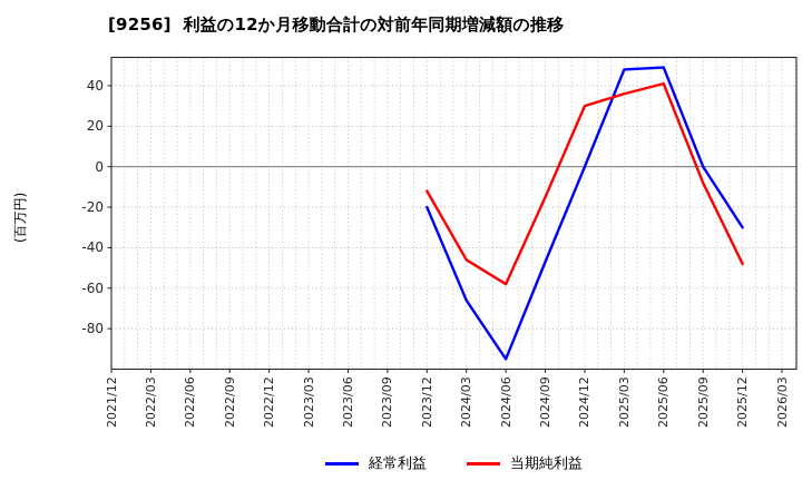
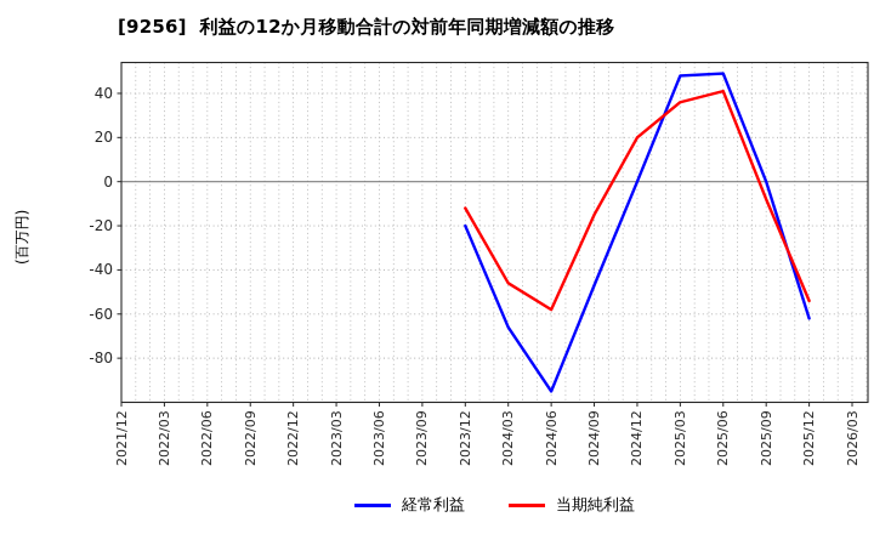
当期純利益/2024/12: 30 -> 20
経常利益/2025/12: -30 -> -62
当期純利益/2025/12: -48 -> -54
